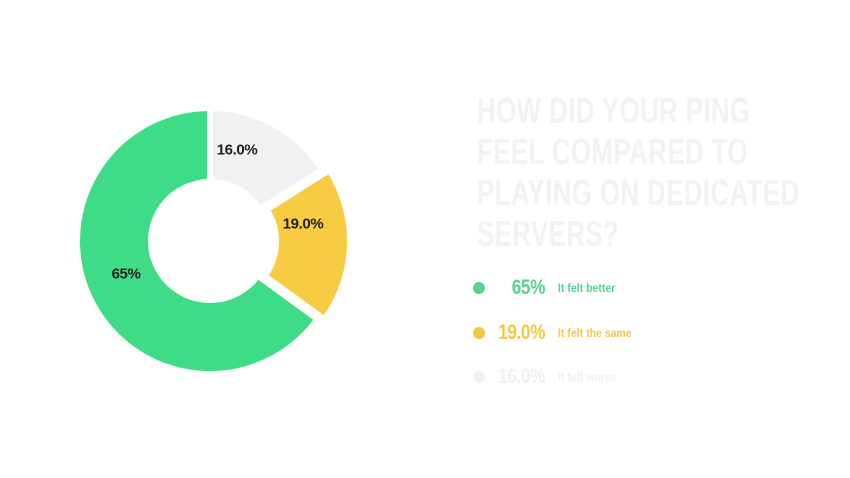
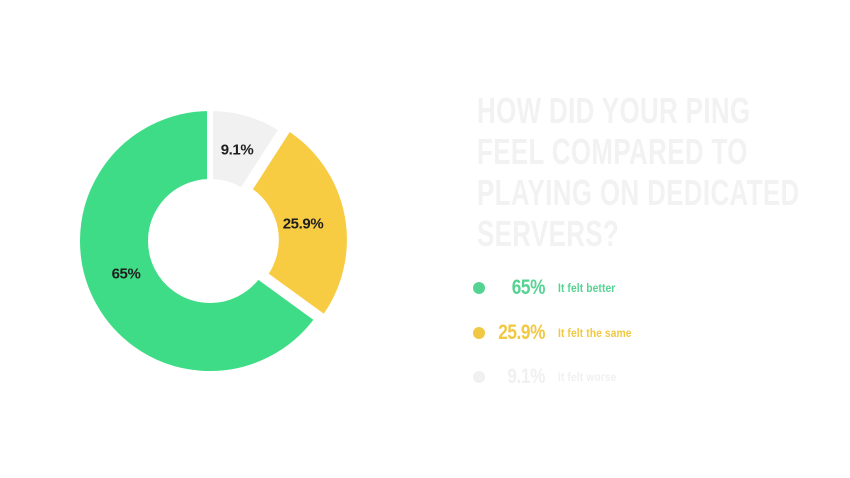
It felt the same: 19.0% -> 25.9%
It felt worse: 16.0% -> 9.1%
